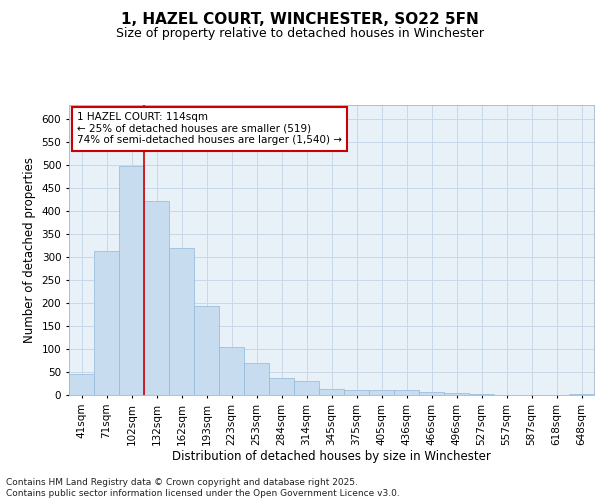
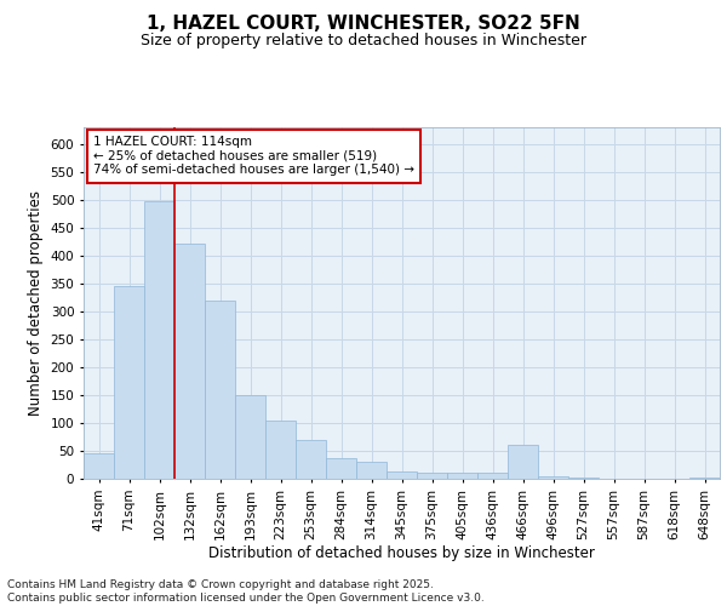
71sqm: 313 -> 345
193sqm: 193 -> 150
466sqm: 7 -> 60
